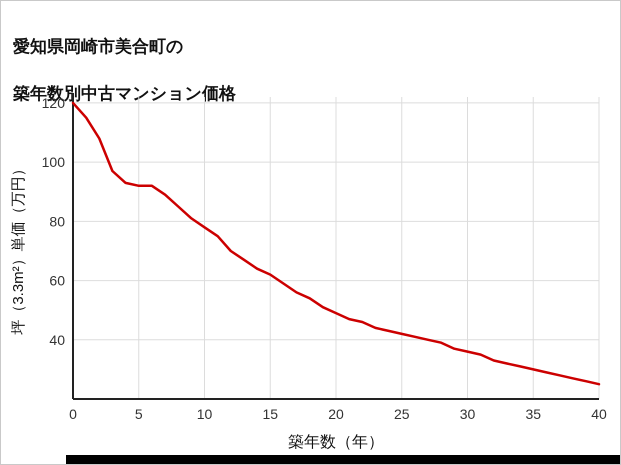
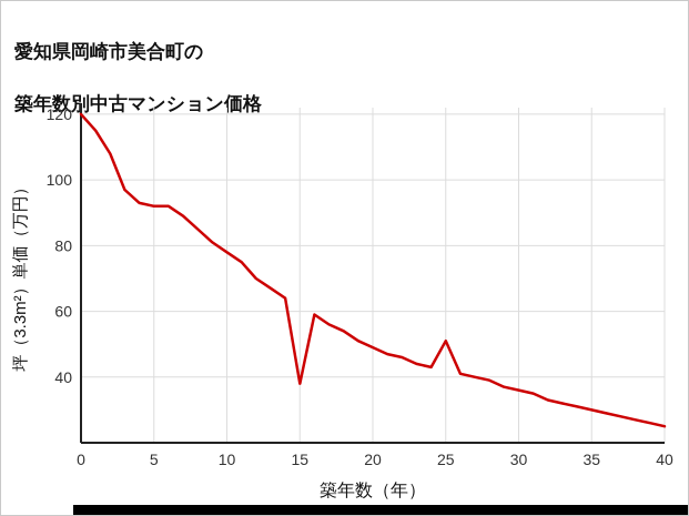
15: 62 -> 38
25: 42 -> 51
